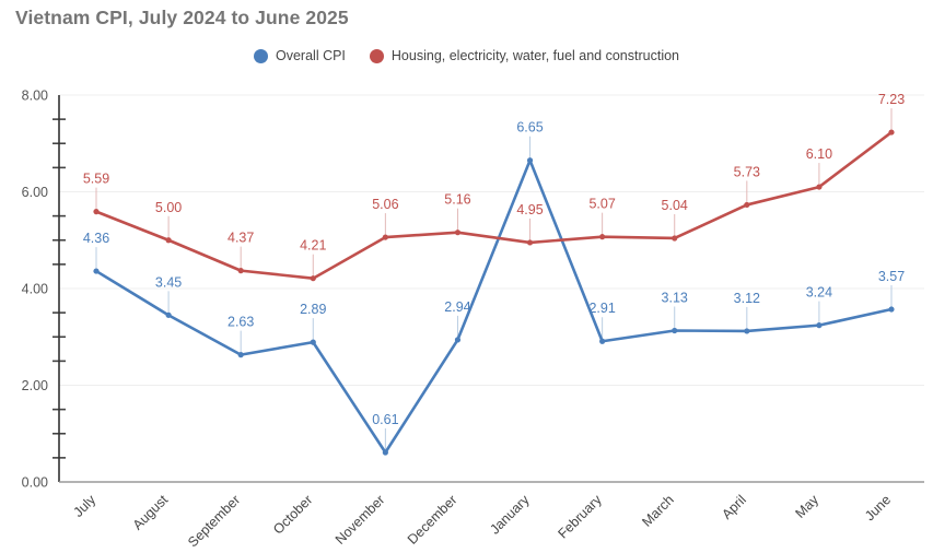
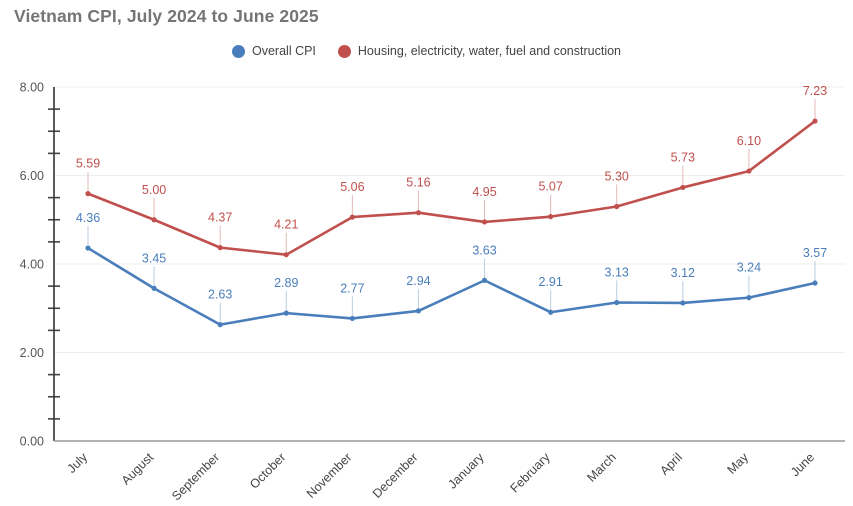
Overall CPI/November: 0.61 -> 2.77
Overall CPI/January: 6.65 -> 3.63
Housing, electricity, water, fuel and construction/March: 5.04 -> 5.30
